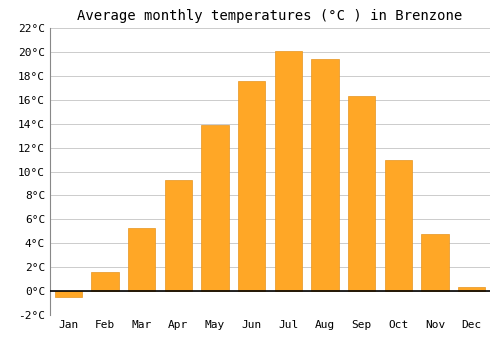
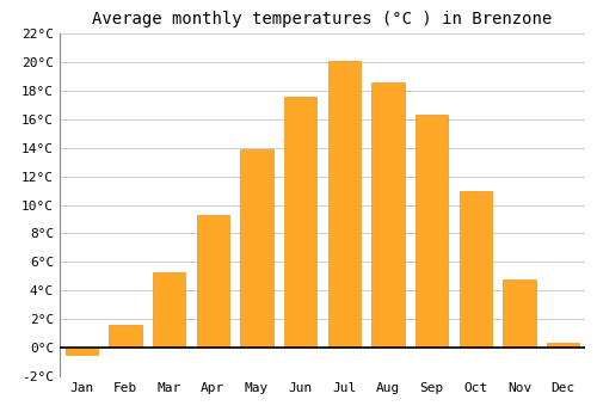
Aug: 19.4°C -> 18.6°C
